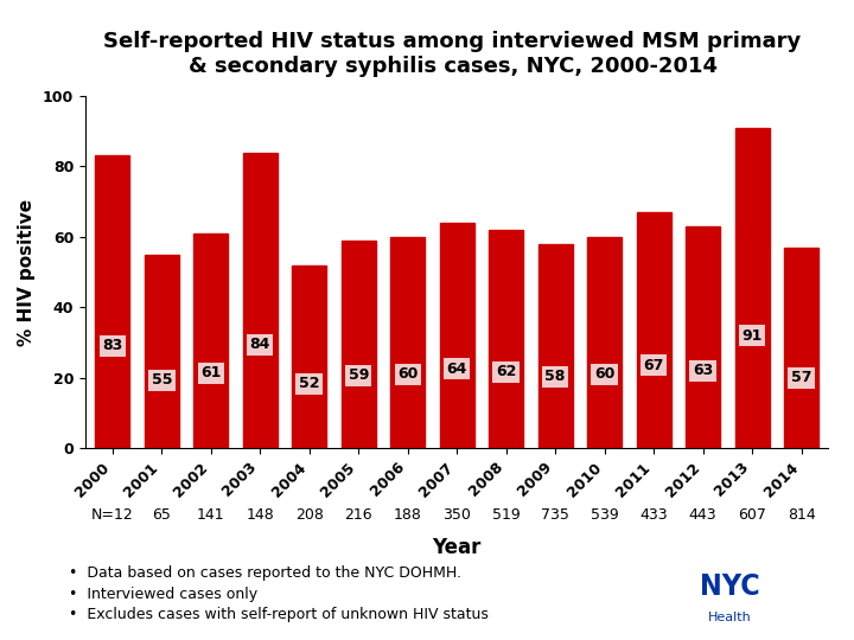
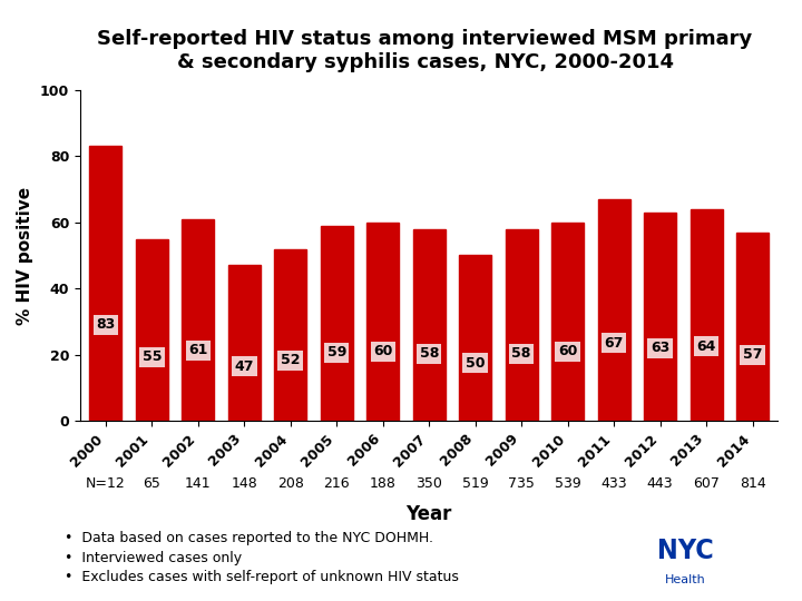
2003: 84 -> 47
2007: 64 -> 58
2008: 62 -> 50
2013: 91 -> 64
